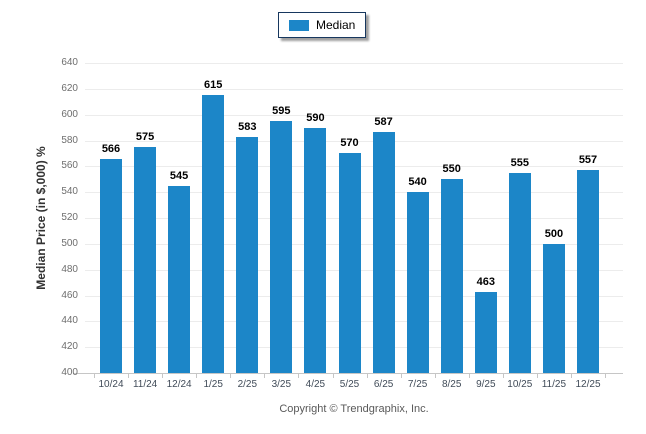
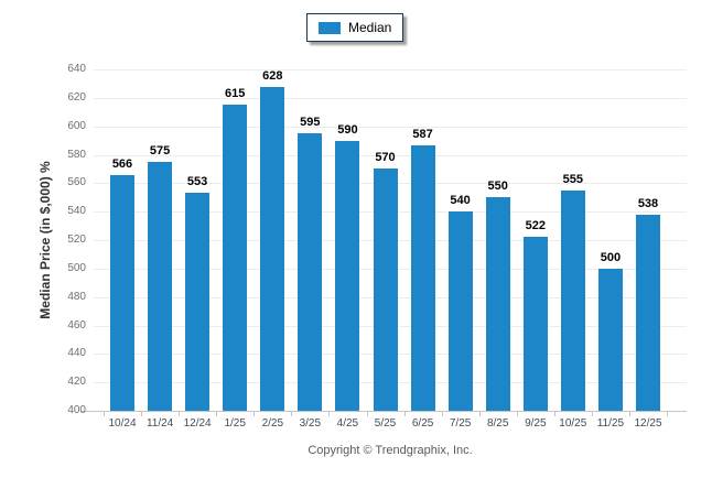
12/24: 545 -> 553
2/25: 583 -> 628
9/25: 463 -> 522
12/25: 557 -> 538
